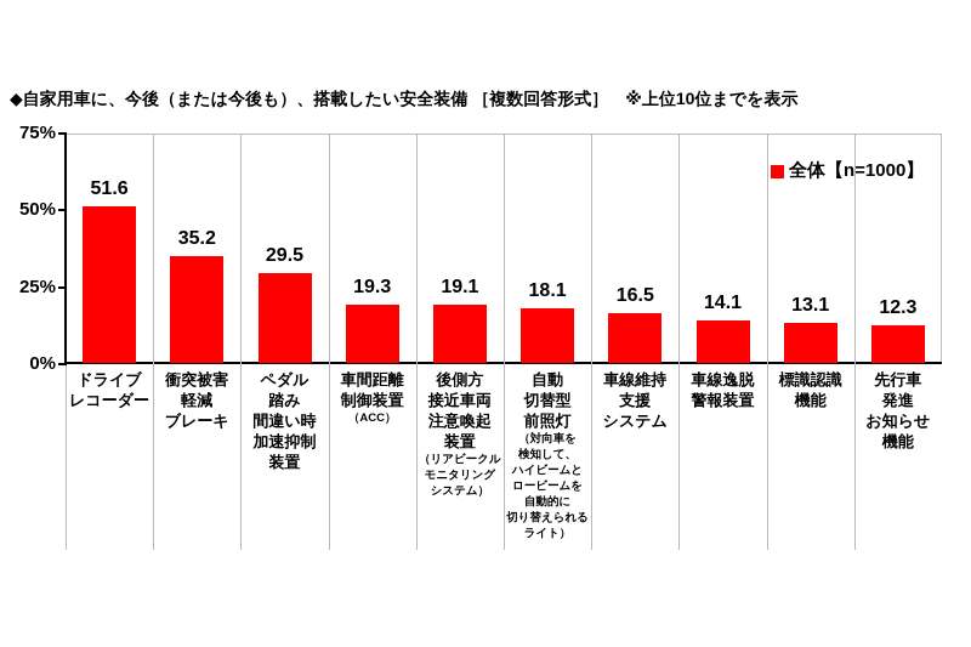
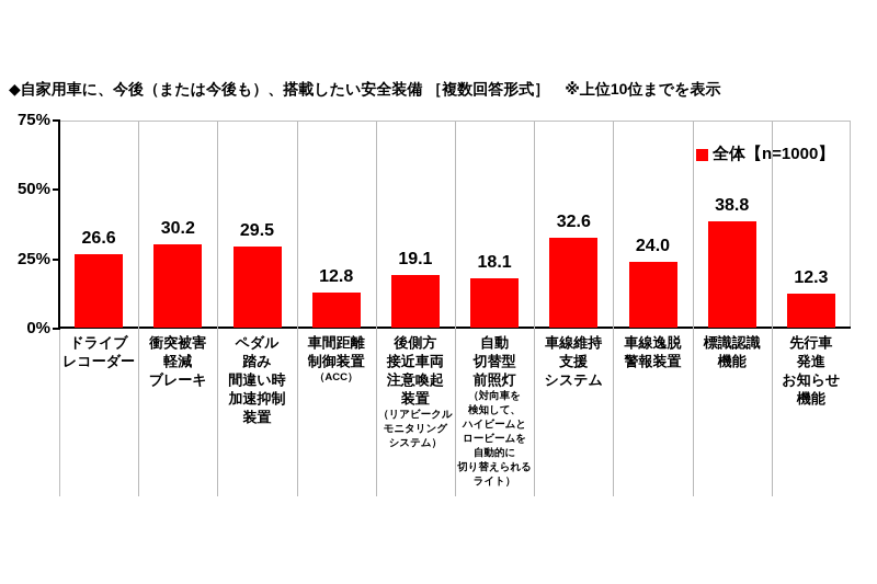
ドライブレコーダー: 51.6 -> 26.6
衝突被害軽減ブレーキ: 35.2 -> 30.2
車間距離制御装置（ACC）: 19.3 -> 12.8
車線維持支援システム: 16.5 -> 32.6
車線逸脱警報装置: 14.1 -> 24.0
標識認識機能: 13.1 -> 38.8
